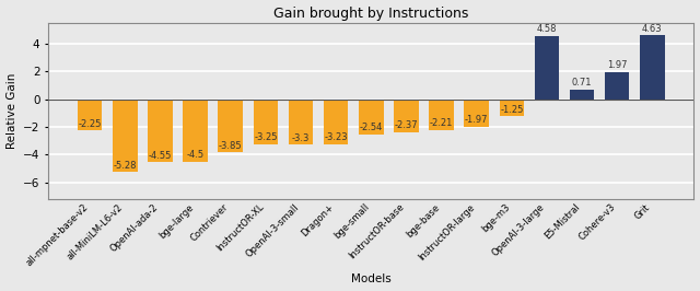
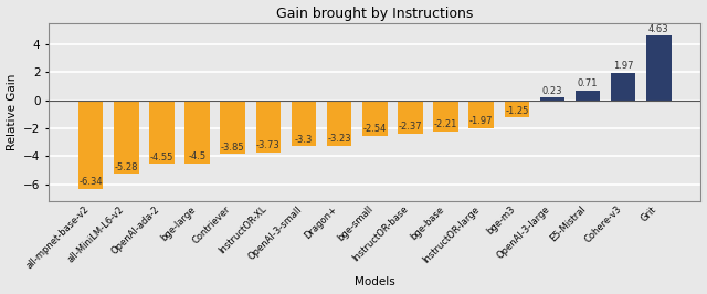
all-mpnet-base-v2: -2.25 -> -6.34
InstructOR-XL: -3.25 -> -3.73
OpenAI-3-large: 4.58 -> 0.23
